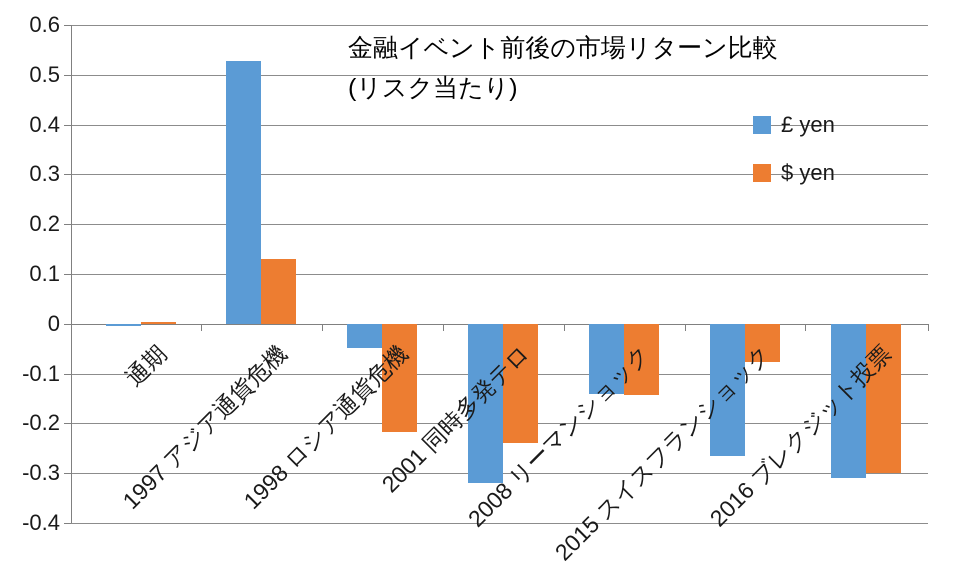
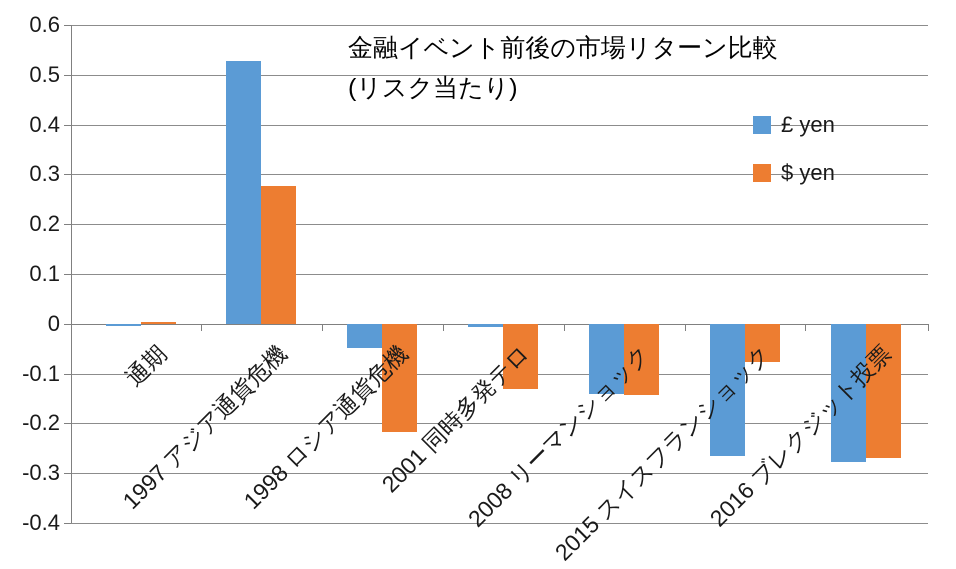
$ yen/1997 アジア通貨危機: 0.13 -> 0.28
£ yen/2001 同時多発テロ: -0.32 -> -0.01
$ yen/2001 同時多発テロ: -0.24 -> -0.13
£ yen/2016 ブレクジット投票: -0.31 -> -0.28
$ yen/2016 ブレクジット投票: -0.30 -> -0.27
